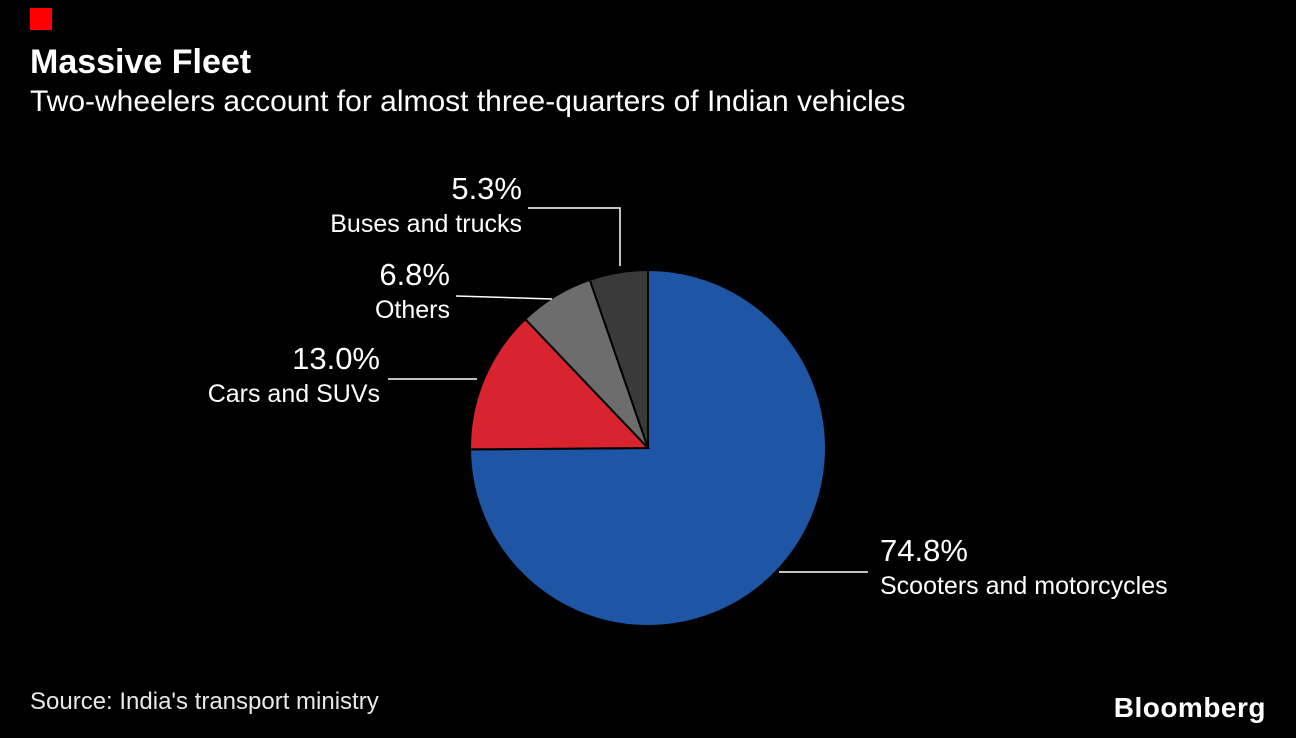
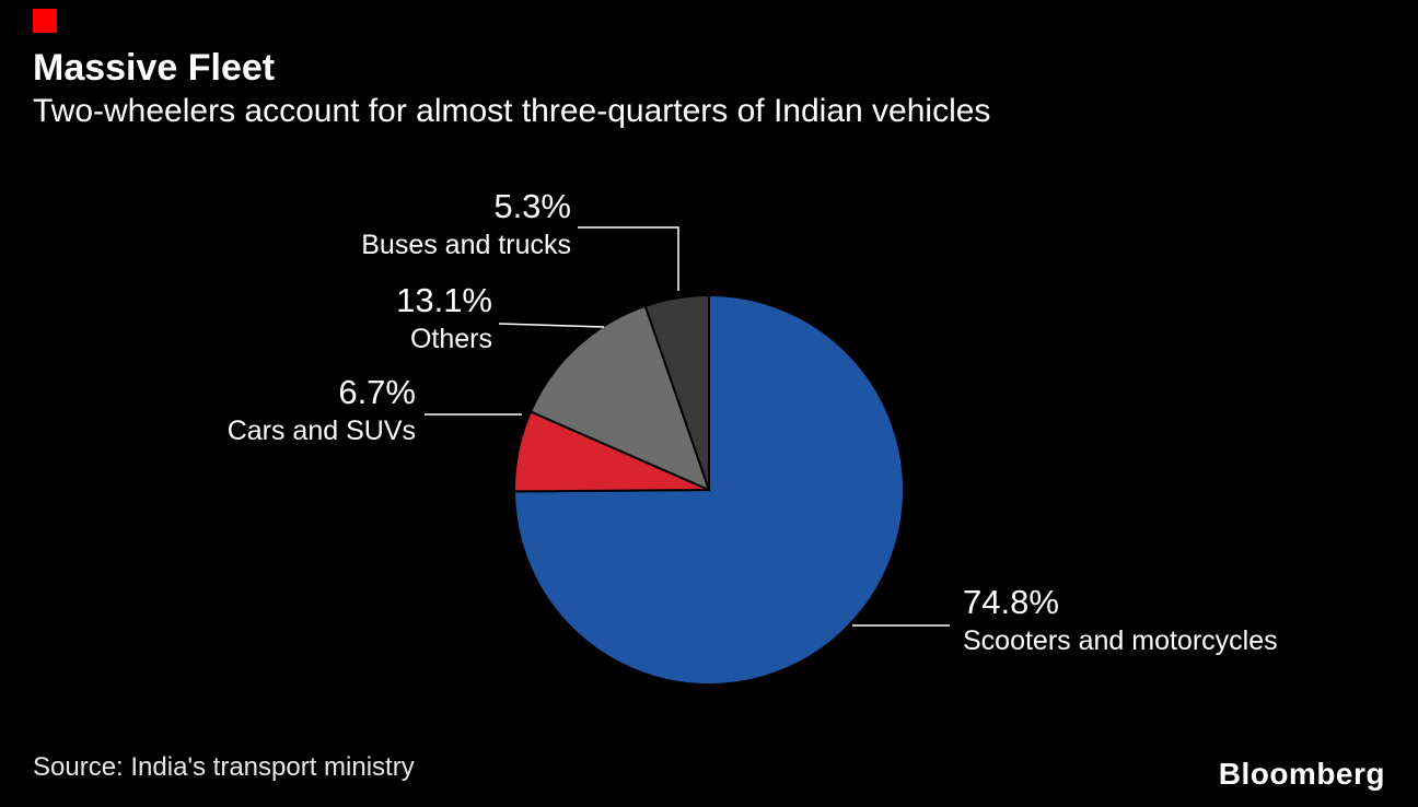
Cars and SUVs: 13.0% -> 6.7%
Others: 6.8% -> 13.1%
